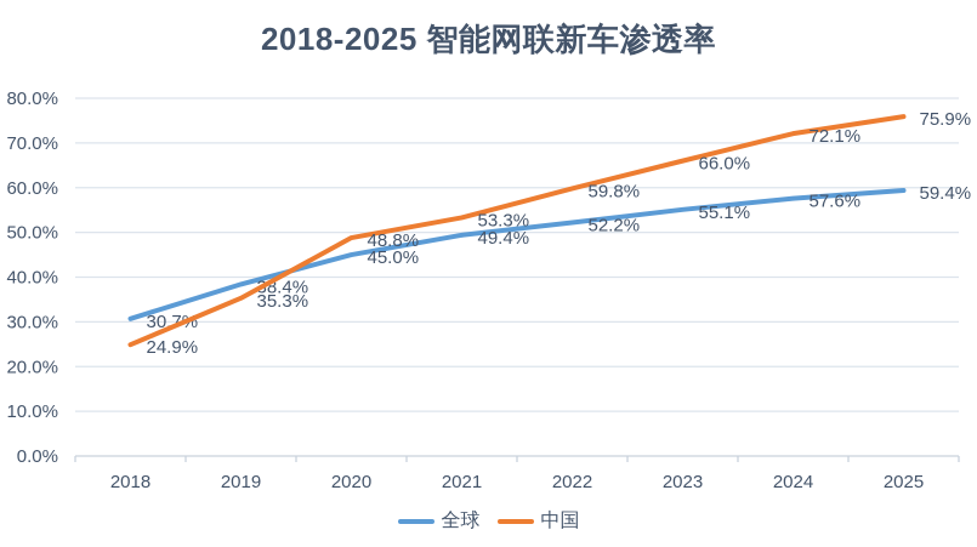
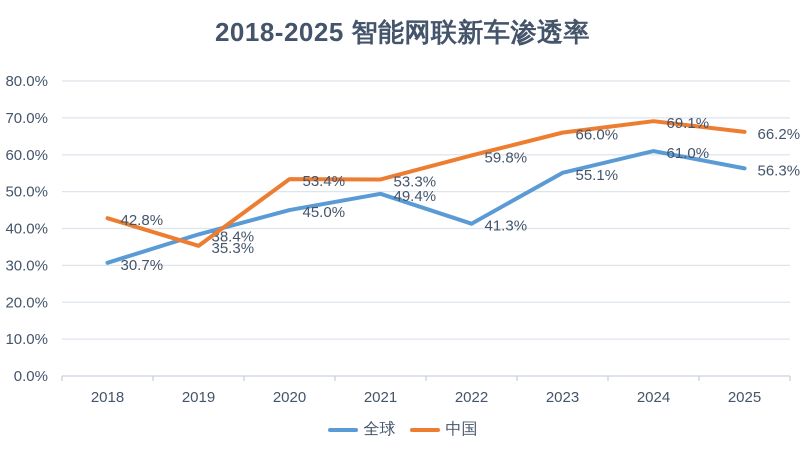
中国/2018: 24.9% -> 42.8%
中国/2020: 48.8% -> 53.4%
全球/2022: 52.2% -> 41.3%
全球/2024: 57.6% -> 61.0%
中国/2024: 72.1% -> 69.1%
全球/2025: 59.4% -> 56.3%
中国/2025: 75.9% -> 66.2%
